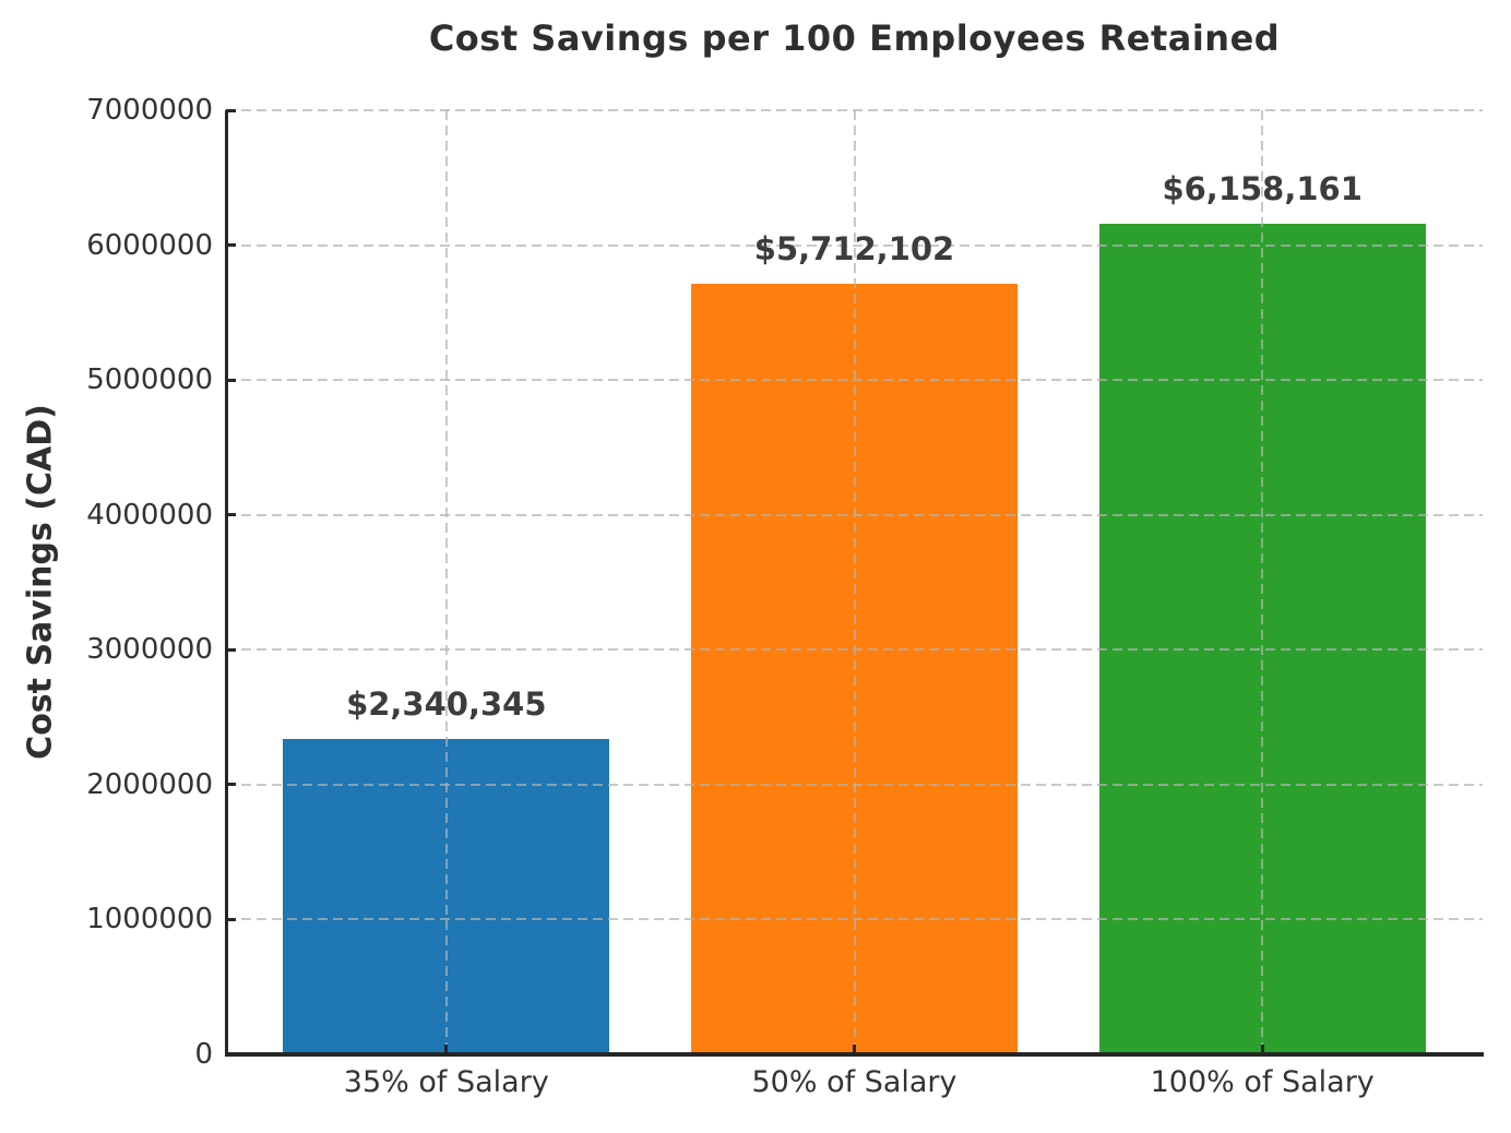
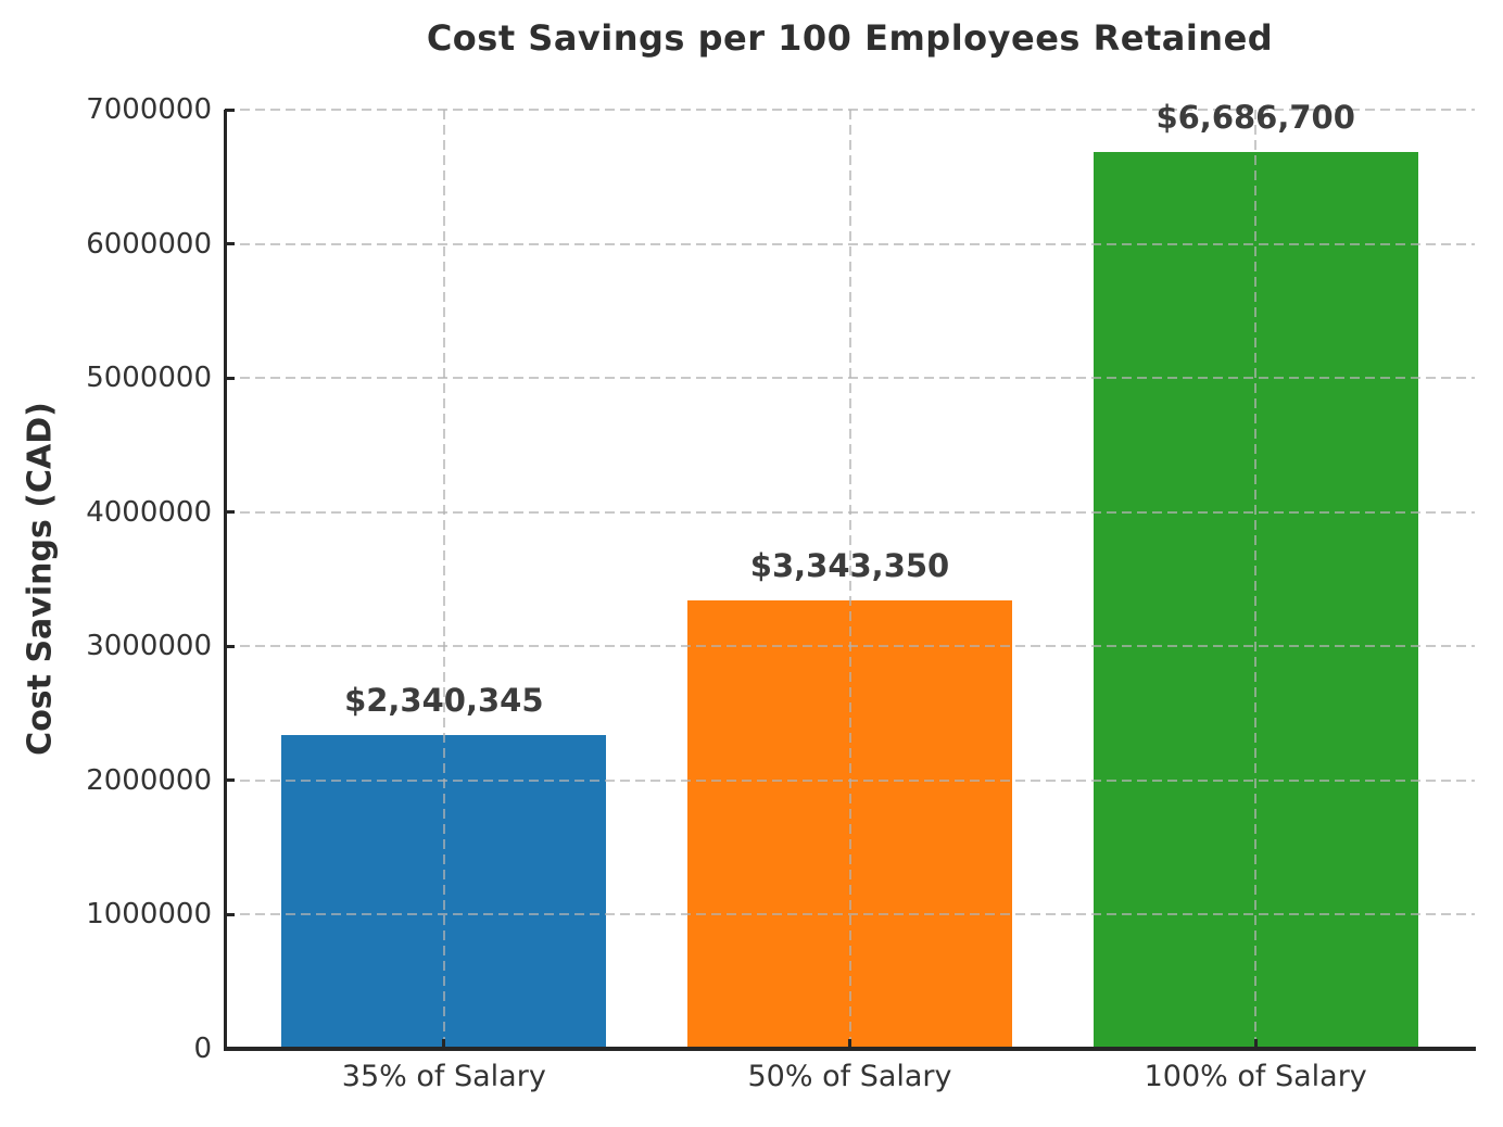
50% of Salary: $5,712,102 -> $3,343,350
100% of Salary: $6,158,161 -> $6,686,700
